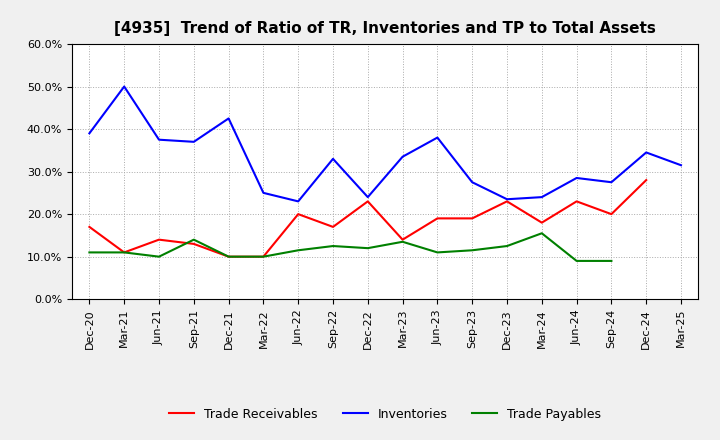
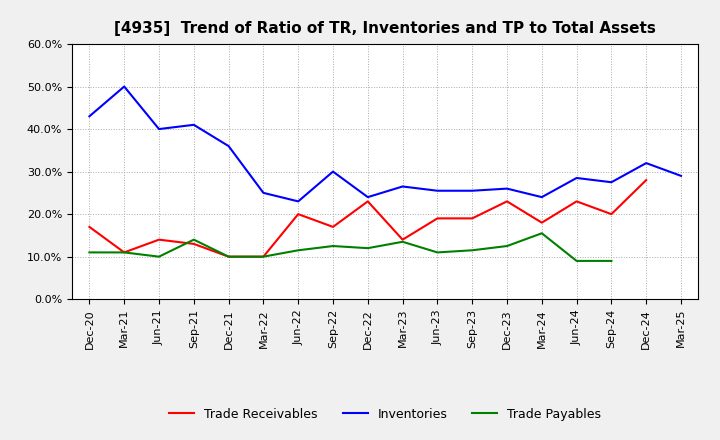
Inventories/Dec-20: 39.0% -> 43.0%
Inventories/Jun-21: 37.5% -> 40.0%
Inventories/Sep-21: 37.0% -> 41.0%
Inventories/Dec-21: 42.5% -> 36.0%
Inventories/Sep-22: 33.0% -> 30.0%
Inventories/Mar-23: 33.5% -> 26.5%
Inventories/Jun-23: 38.0% -> 25.5%
Inventories/Sep-23: 27.5% -> 25.5%
Inventories/Dec-23: 23.5% -> 26.0%
Inventories/Dec-24: 34.5% -> 32.0%
Inventories/Mar-25: 31.5% -> 29.0%
